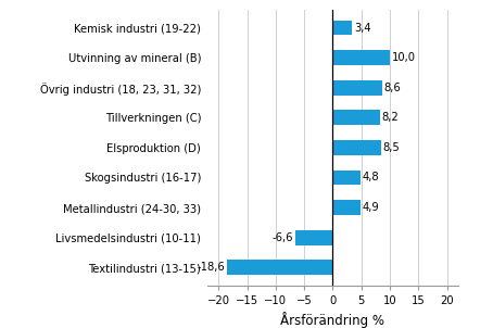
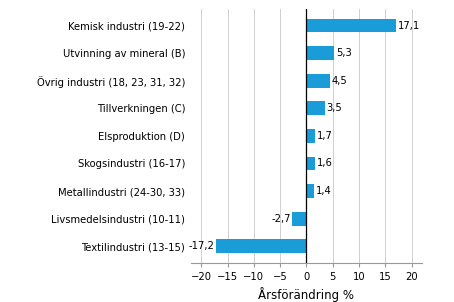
Kemisk industri (19-22): 3,4 -> 17,1
Utvinning av mineral (B): 10,0 -> 5,3
Övrig industri (18, 23, 31, 32): 8,6 -> 4,5
Tillverkningen (C): 8,2 -> 3,5
Elsproduktion (D): 8,5 -> 1,7
Skogsindustri (16-17): 4,8 -> 1,6
Metallindustri (24-30, 33): 4,9 -> 1,4
Livsmedelsindustri (10-11): -6,6 -> -2,7
Textilindustri (13-15): -18,6 -> -17,2
